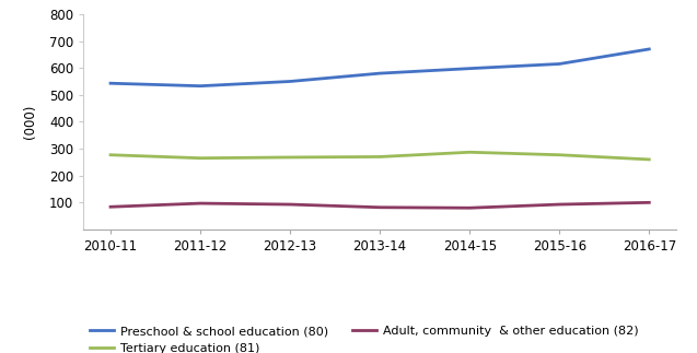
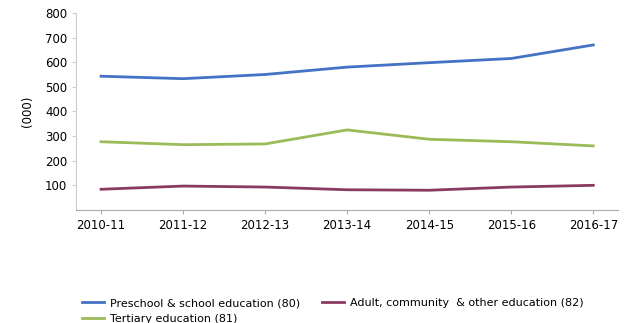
Tertiary education (81)/2013-14: 270 -> 325
